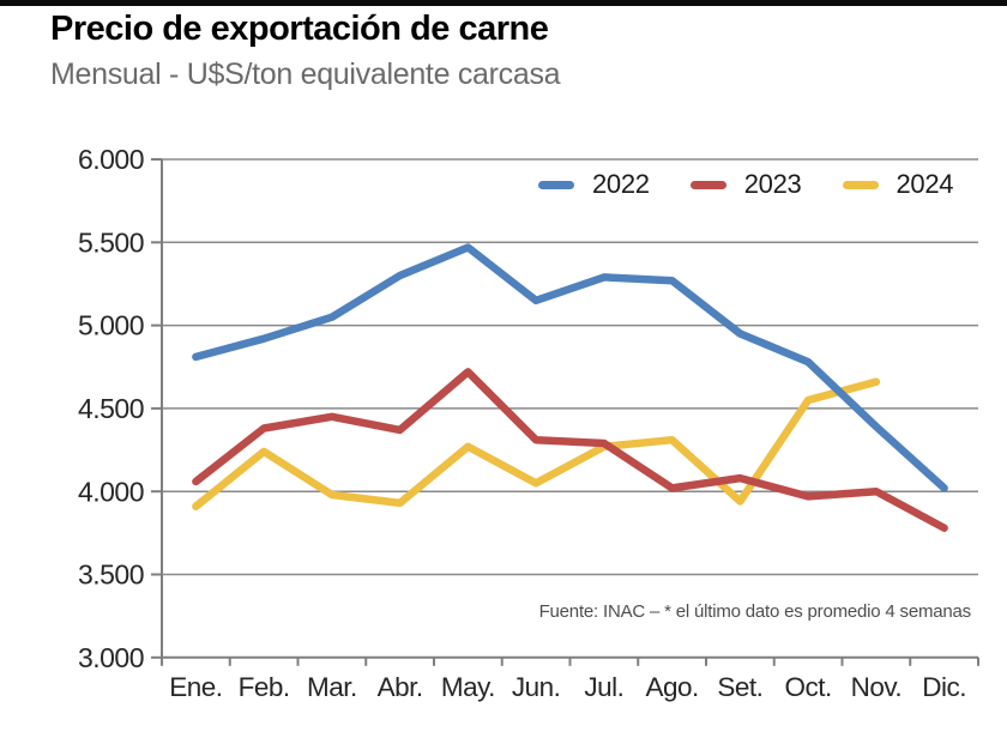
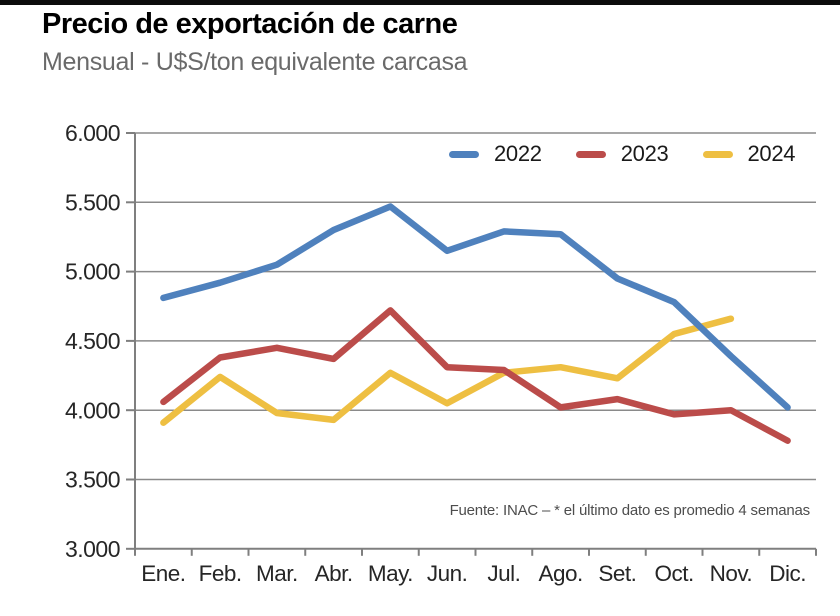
2024/Set.: 3940 -> 4230
